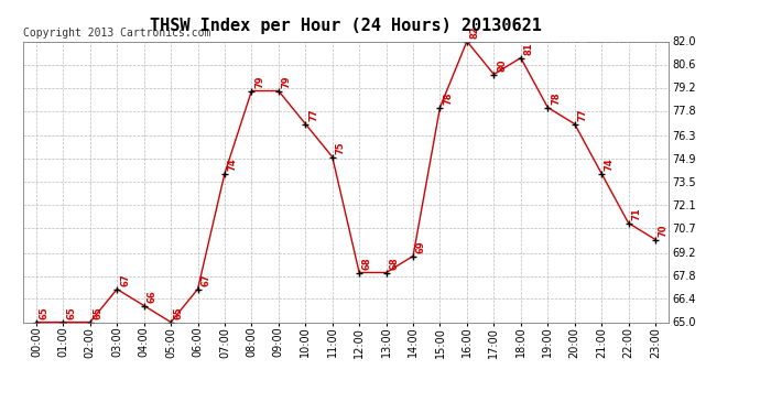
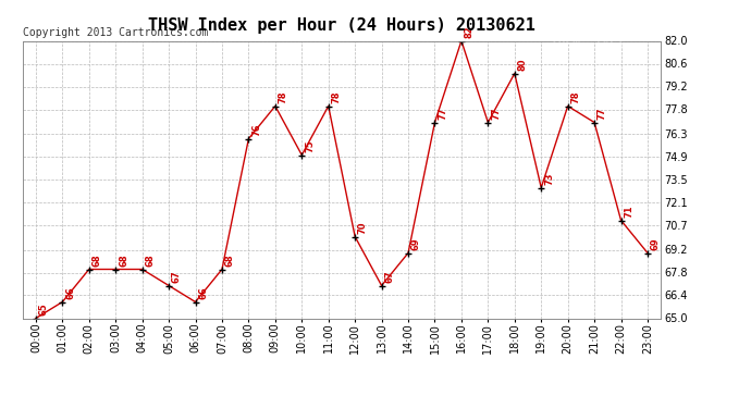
01:00: 65 -> 66
02:00: 65 -> 68
03:00: 67 -> 68
04:00: 66 -> 68
05:00: 65 -> 67
06:00: 67 -> 66
07:00: 74 -> 68
08:00: 79 -> 76
09:00: 79 -> 78
10:00: 77 -> 75
11:00: 75 -> 78
12:00: 68 -> 70
13:00: 68 -> 67
15:00: 78 -> 77
17:00: 80 -> 77
18:00: 81 -> 80
19:00: 78 -> 73
20:00: 77 -> 78
21:00: 74 -> 77
23:00: 70 -> 69
